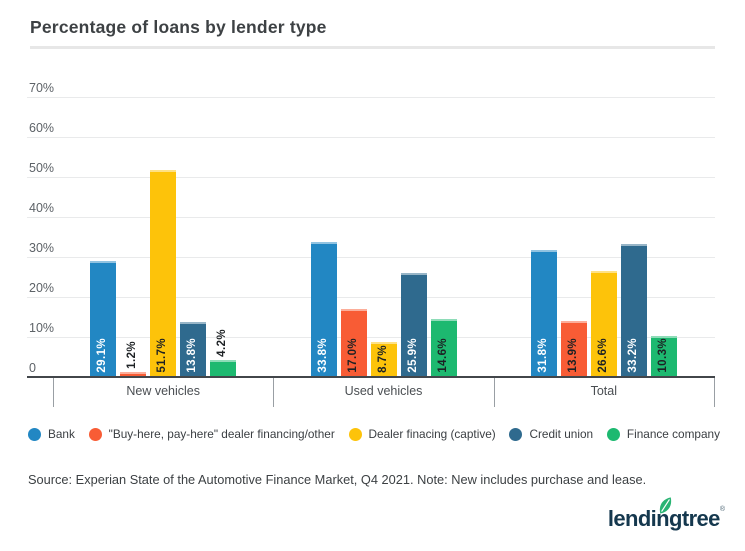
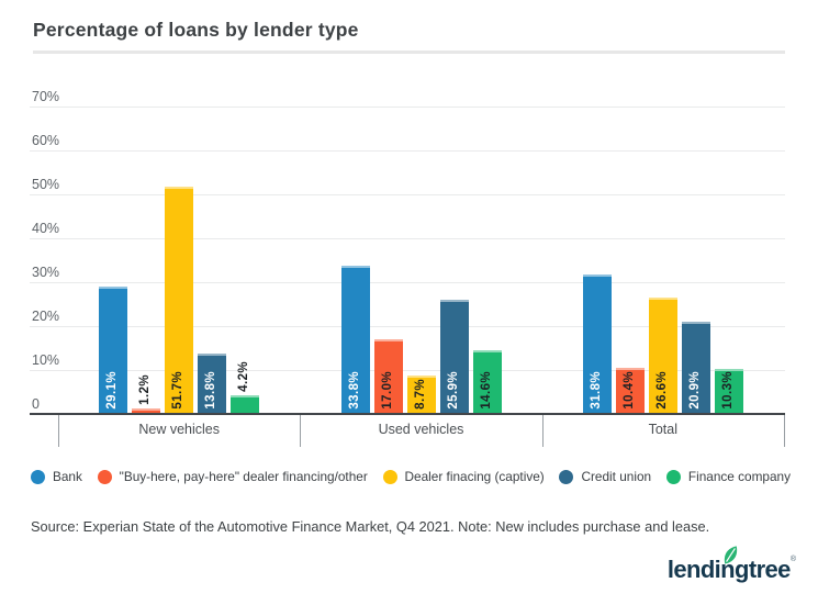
"Buy-here, pay-here" dealer financing/other/Total: 13.9% -> 10.4%
Credit union/Total: 33.2% -> 20.9%
